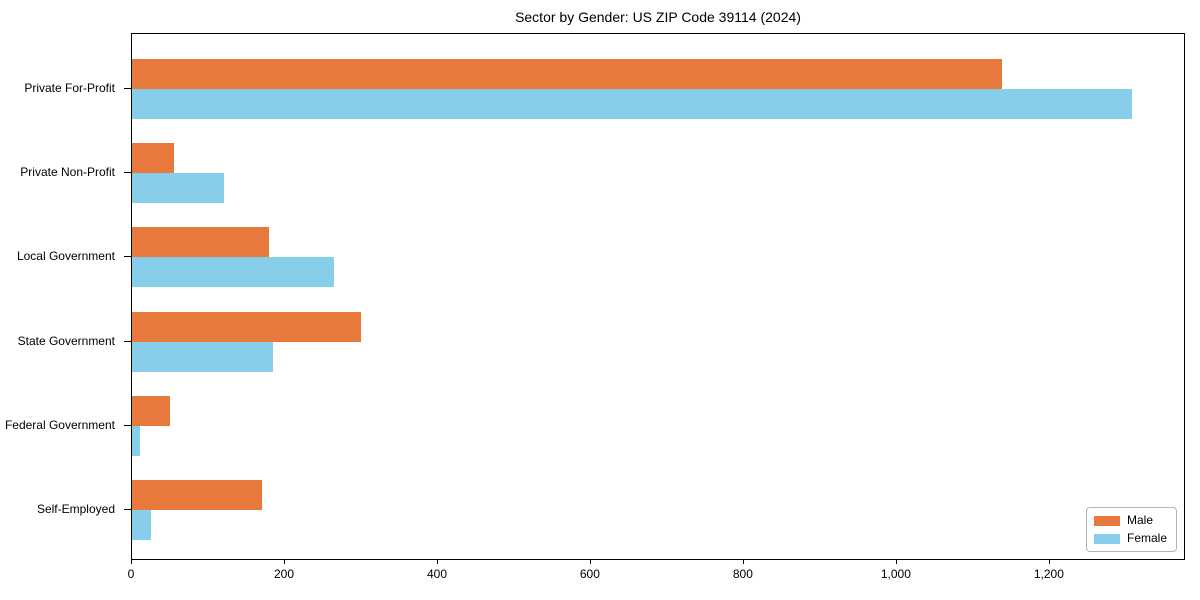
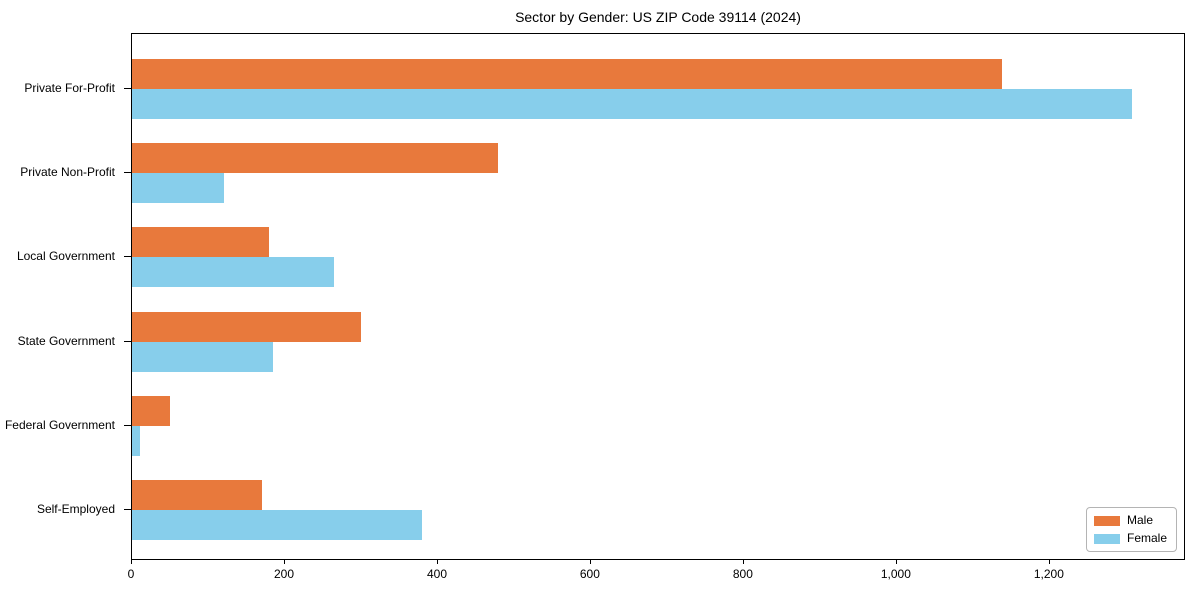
Male/Private Non-Profit: 60 -> 480
Female/Self-Employed: 20 -> 380
